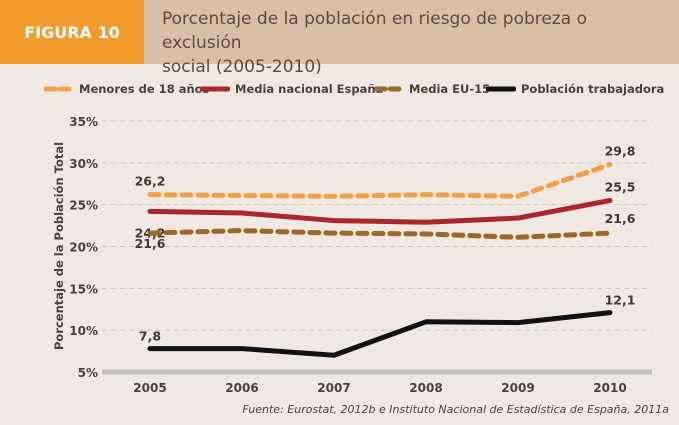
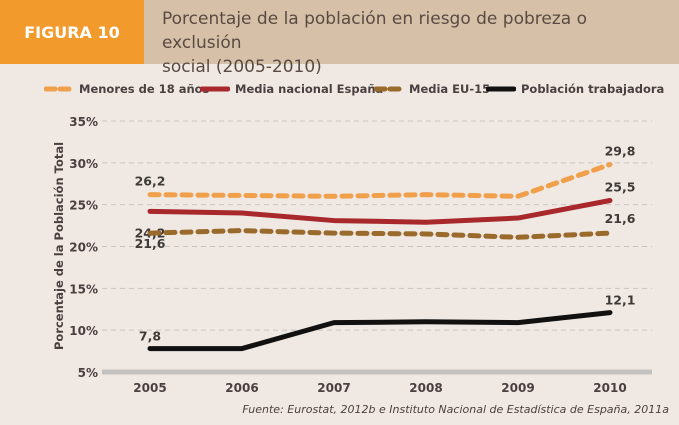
Población trabajadora/2007: 7% -> 11%
